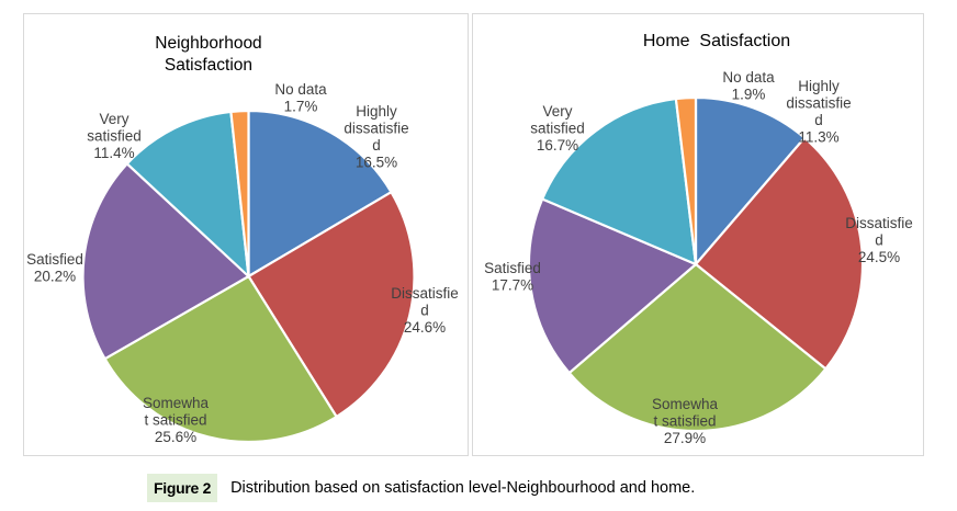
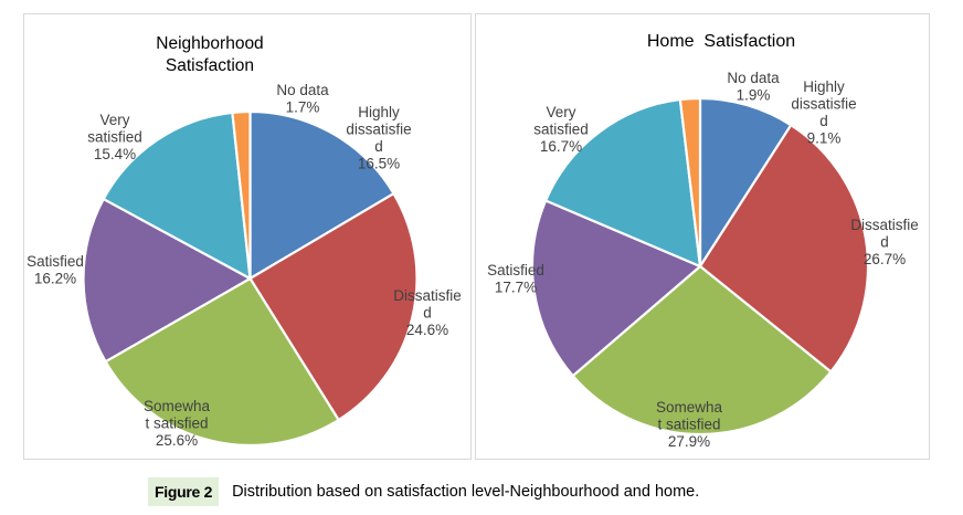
Neighborhood Satisfaction/Satisfied: 20.2% -> 16.2%
Neighborhood Satisfaction/Very satisfied: 11.4% -> 15.4%
Home Satisfaction/Highly dissatisfied: 11.3% -> 9.1%
Home Satisfaction/Dissatisfied: 24.5% -> 26.7%
